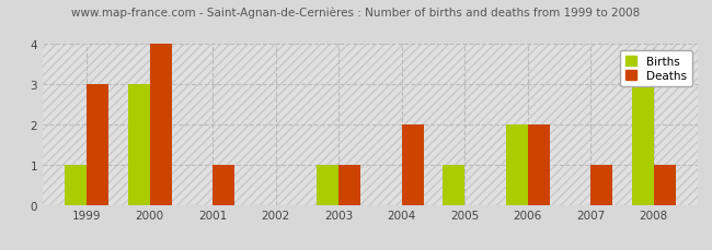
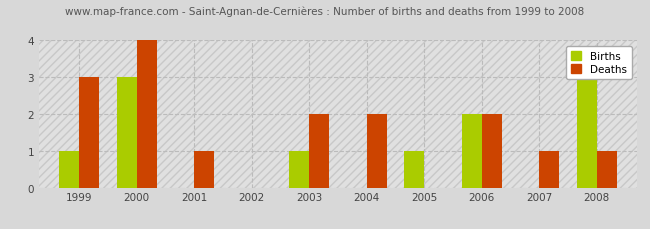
Deaths/2003: 1 -> 2
